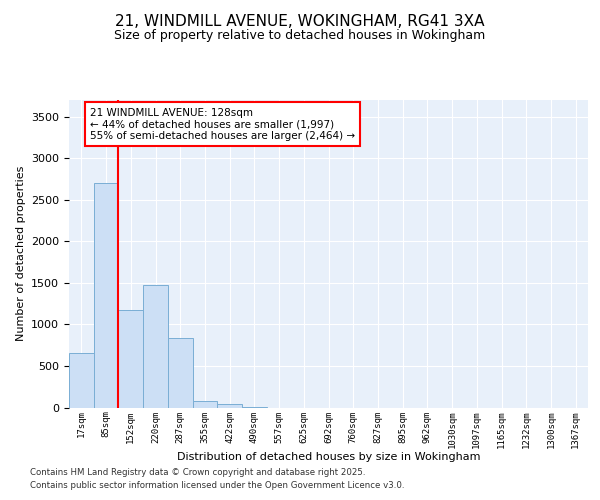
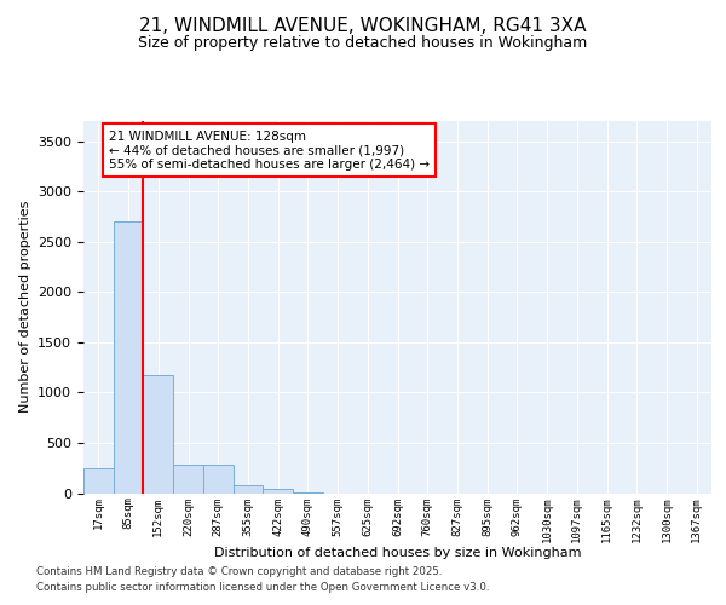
17sqm: 660 -> 250
220sqm: 1480 -> 280
287sqm: 840 -> 280
